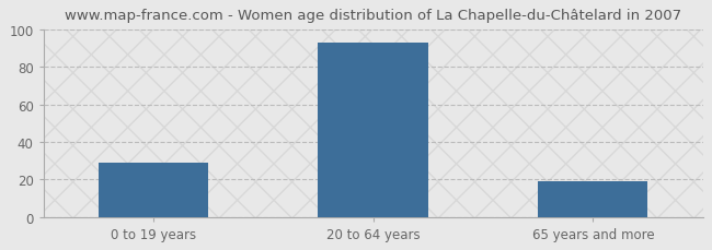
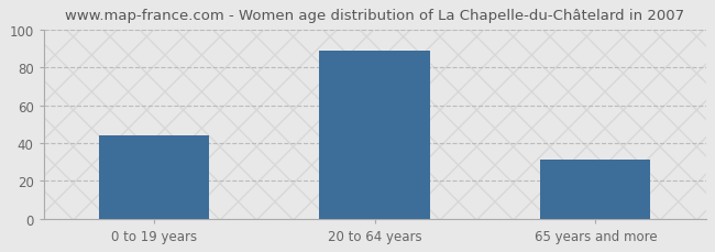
0 to 19 years: 29 -> 44
20 to 64 years: 93 -> 89
65 years and more: 19 -> 31
